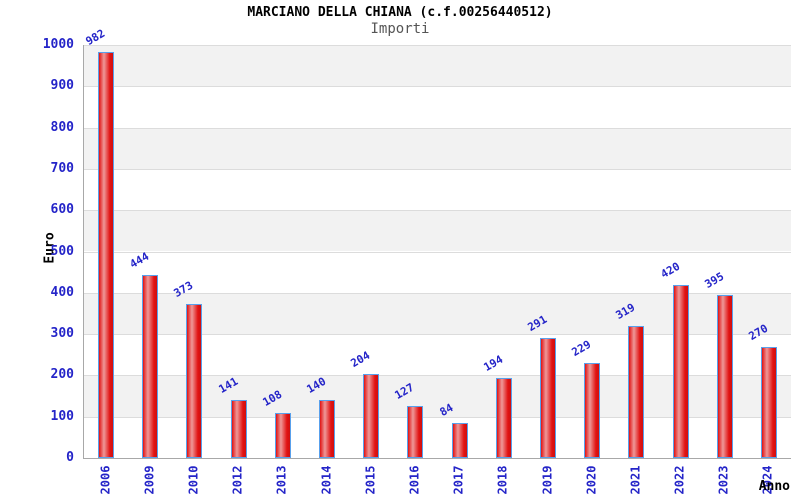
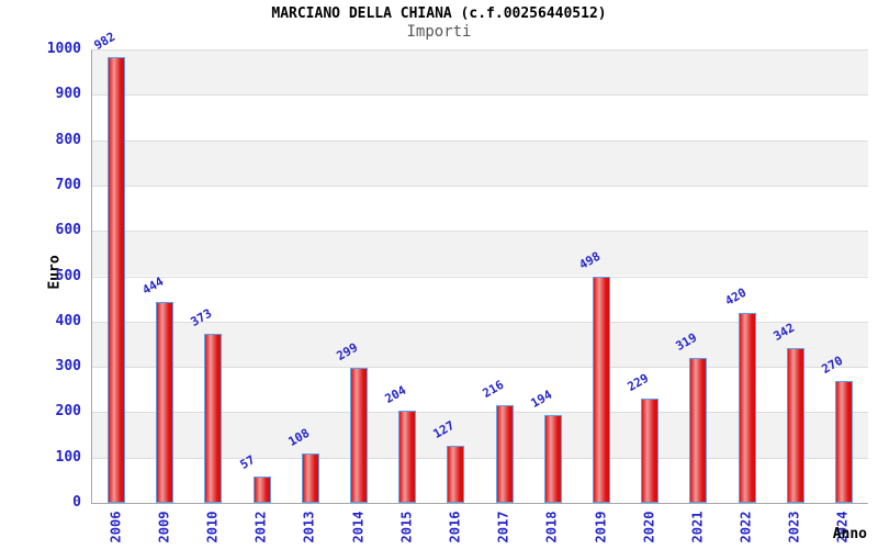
2012: 141 -> 57
2014: 140 -> 299
2017: 84 -> 216
2019: 291 -> 498
2023: 395 -> 342
